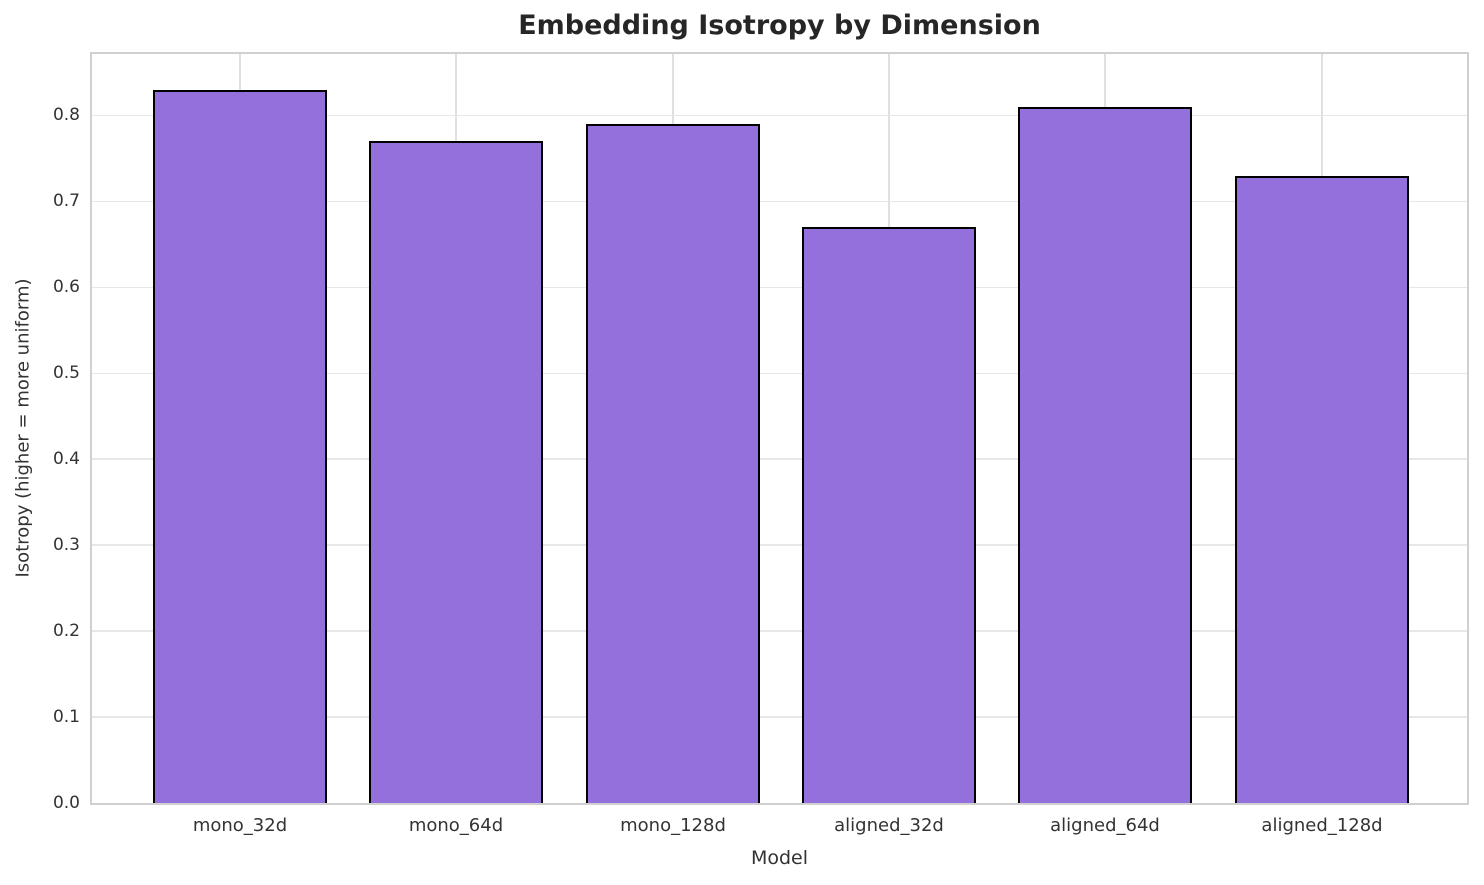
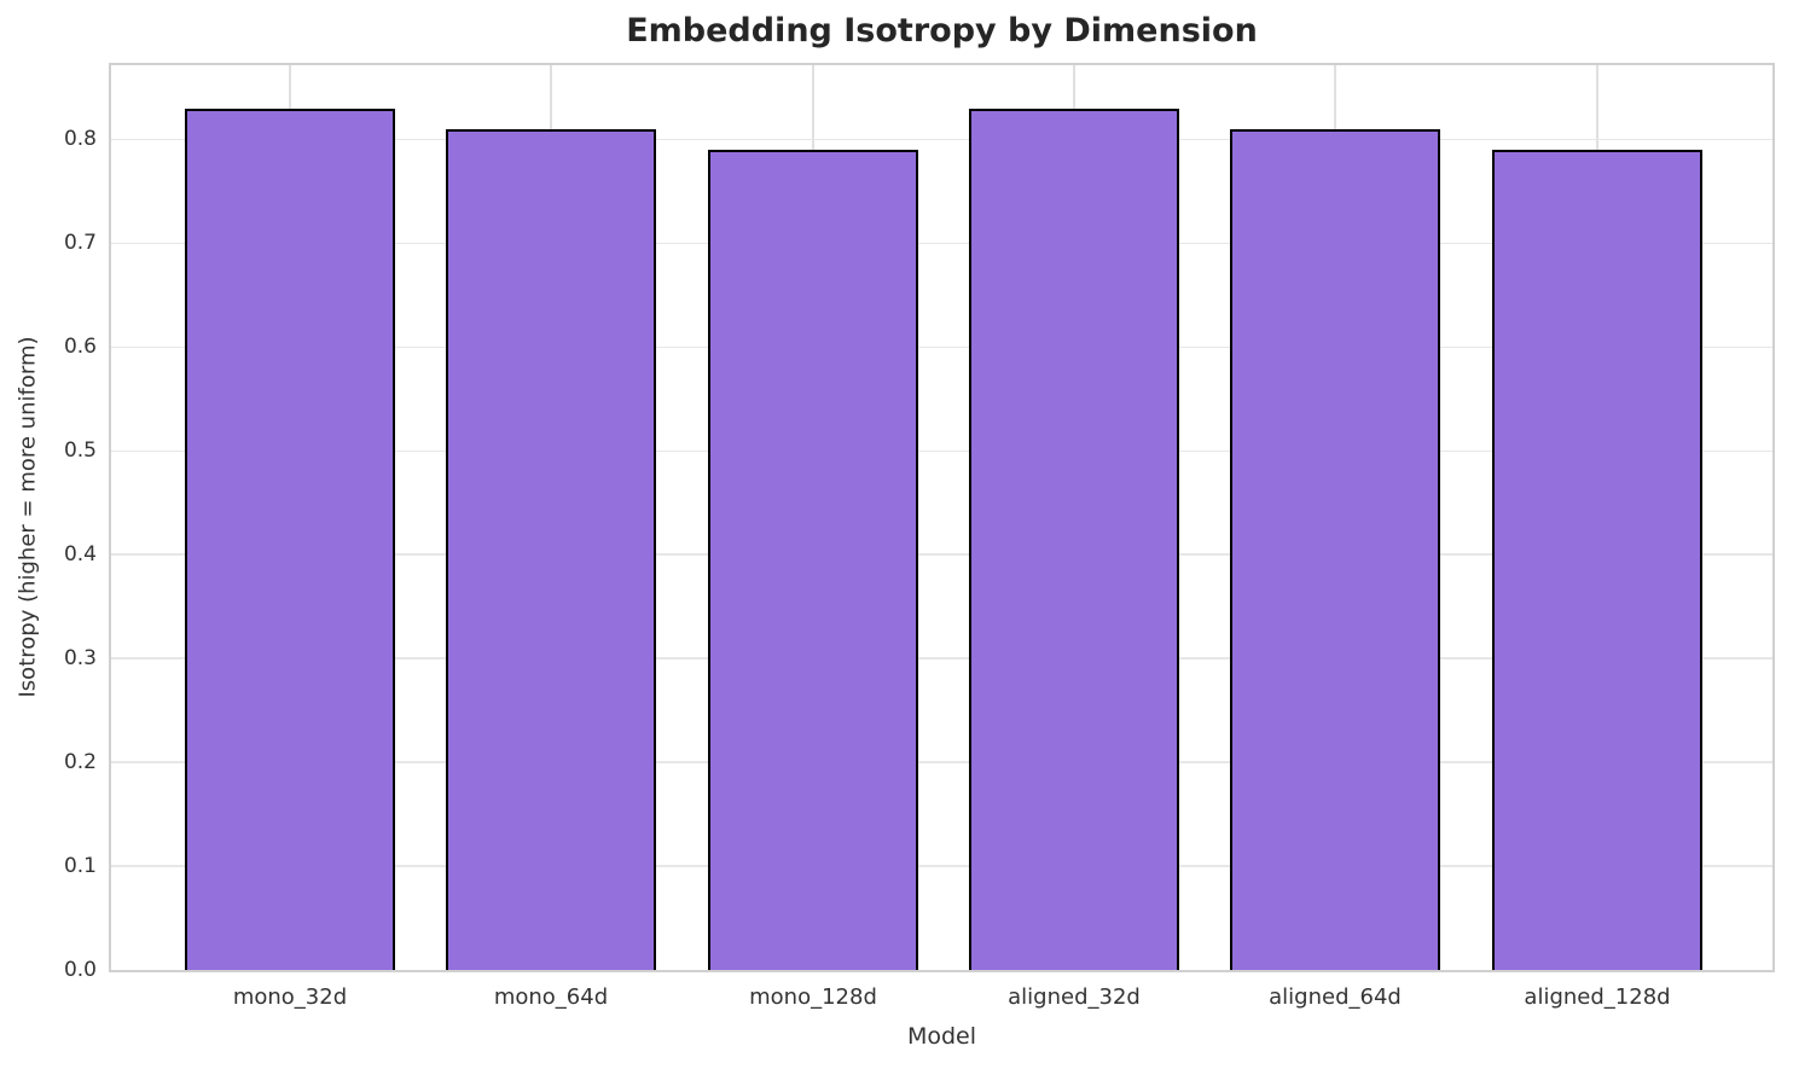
mono_64d: 0.77 -> 0.81
aligned_32d: 0.67 -> 0.83
aligned_128d: 0.73 -> 0.79
